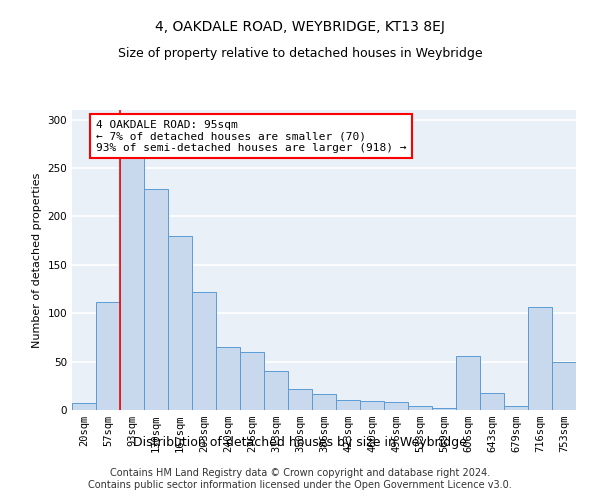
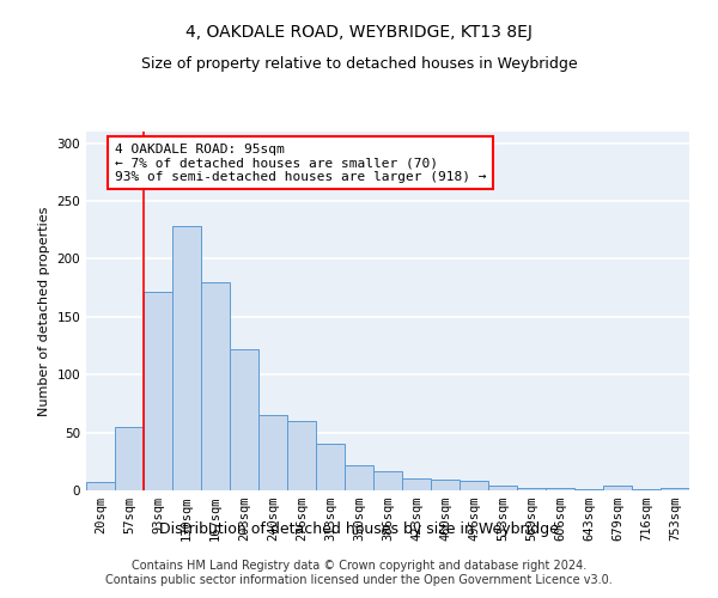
57sqm: 112 -> 55
93sqm: 260 -> 172
606sqm: 56 -> 2
643sqm: 18 -> 1
716sqm: 106 -> 1
753sqm: 50 -> 2
